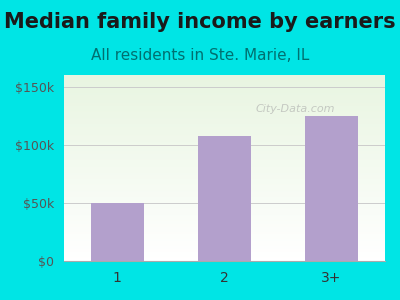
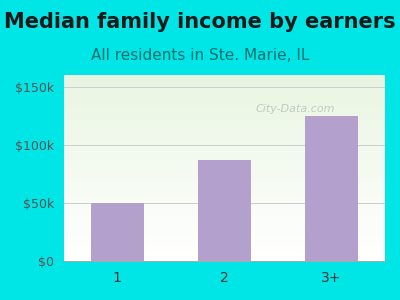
2: $108k -> $87k
